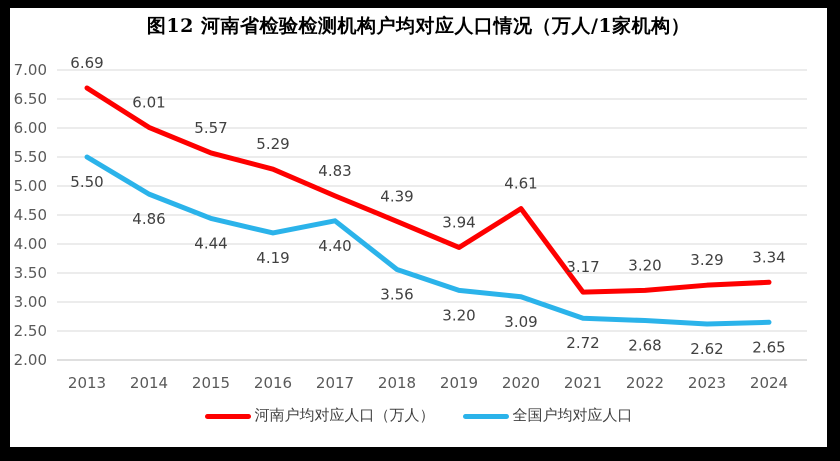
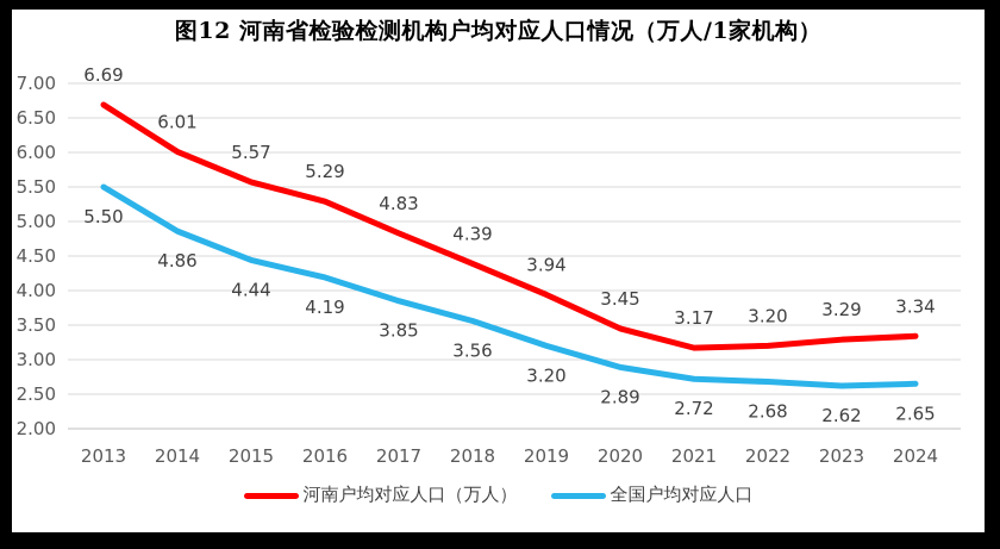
全国户均对应人口/2017: 4.40 -> 3.85
河南户均对应人口（万人）/2020: 4.61 -> 3.45
全国户均对应人口/2020: 3.09 -> 2.89
